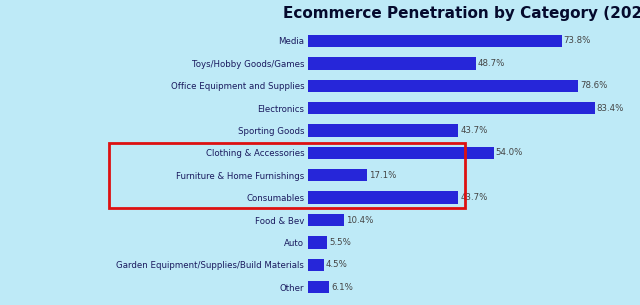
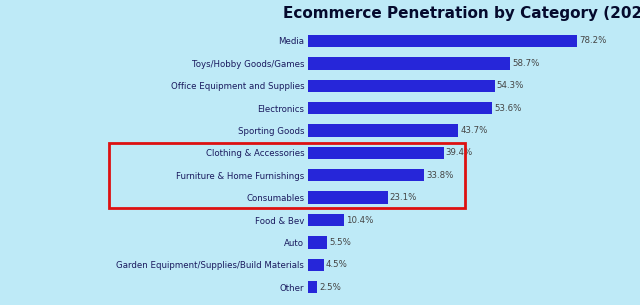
Media: 73.8% -> 78.2%
Toys/Hobby Goods/Games: 48.7% -> 58.7%
Office Equipment and Supplies: 78.6% -> 54.3%
Electronics: 83.4% -> 53.6%
Clothing & Accessories: 54.0% -> 39.4%
Furniture & Home Furnishings: 17.1% -> 33.8%
Consumables: 43.7% -> 23.1%
Other: 6.1% -> 2.5%
